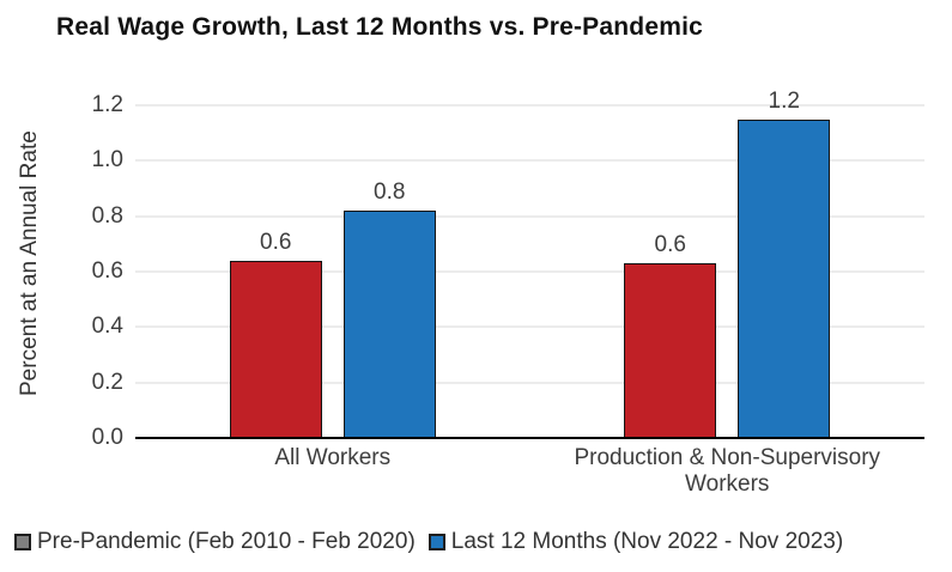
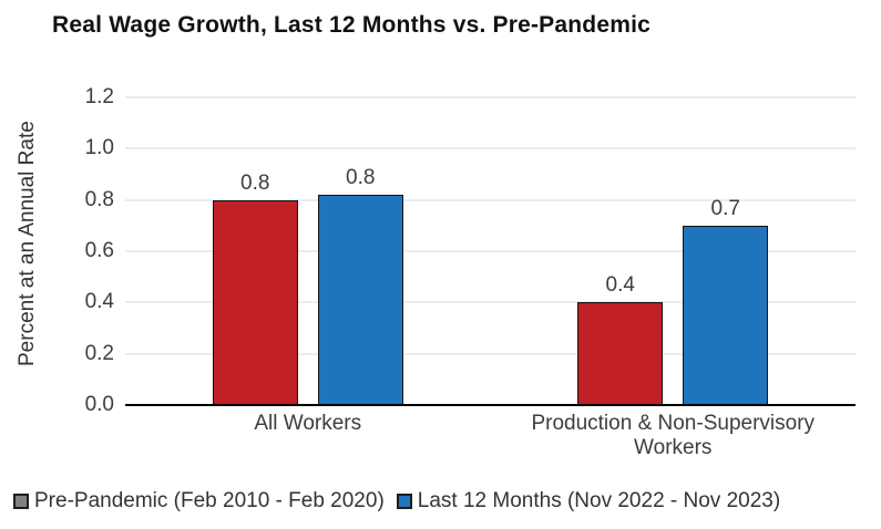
Pre-Pandemic (Feb 2010 - Feb 2020)/All Workers: 0.6 -> 0.8
Pre-Pandemic (Feb 2010 - Feb 2020)/Production & Non-Supervisory Workers: 0.6 -> 0.4
Last 12 Months (Nov 2022 - Nov 2023)/Production & Non-Supervisory Workers: 1.2 -> 0.7
